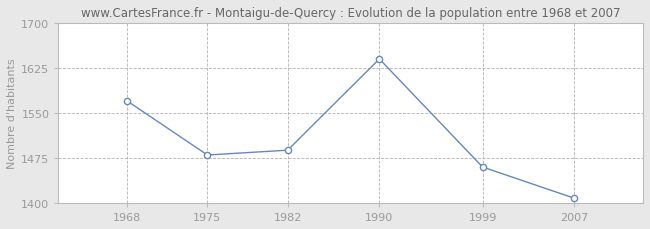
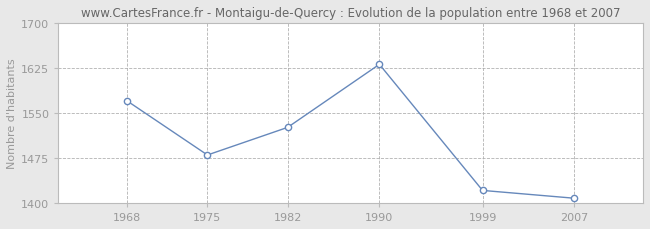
1982: 1488 -> 1526
1990: 1640 -> 1631
1999: 1460 -> 1421
